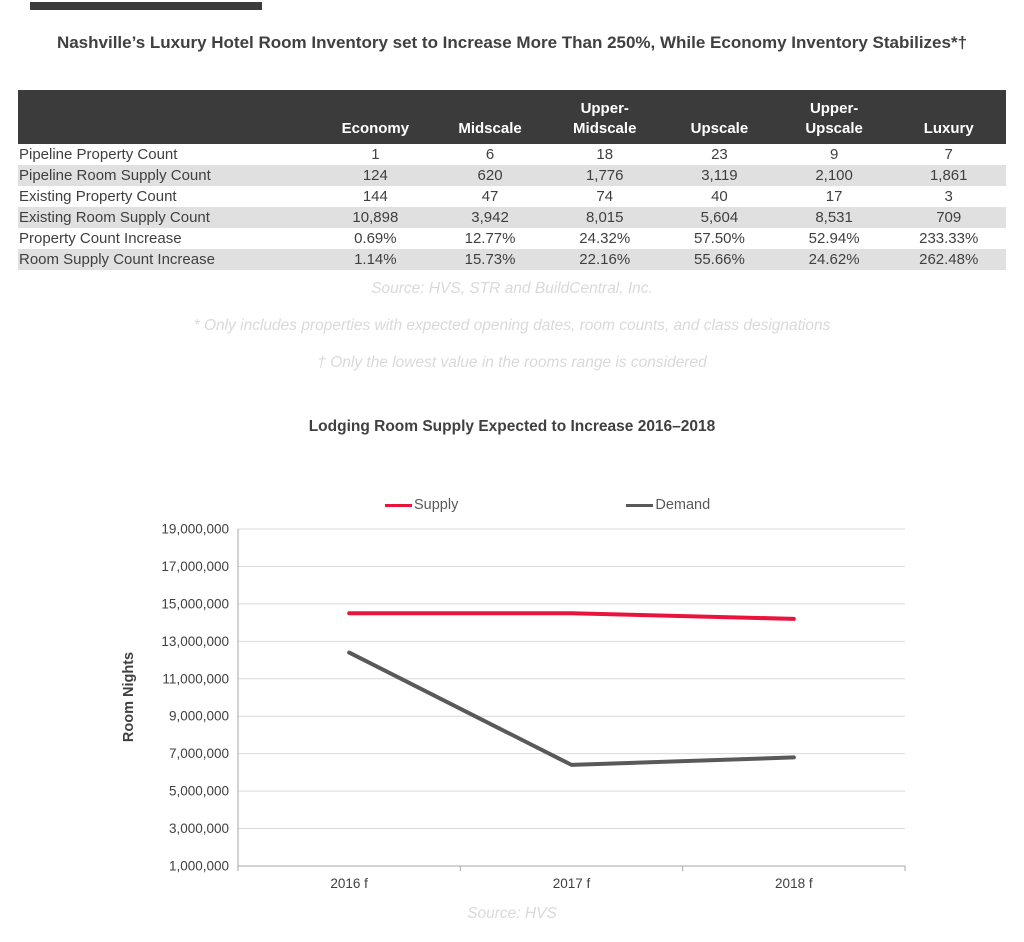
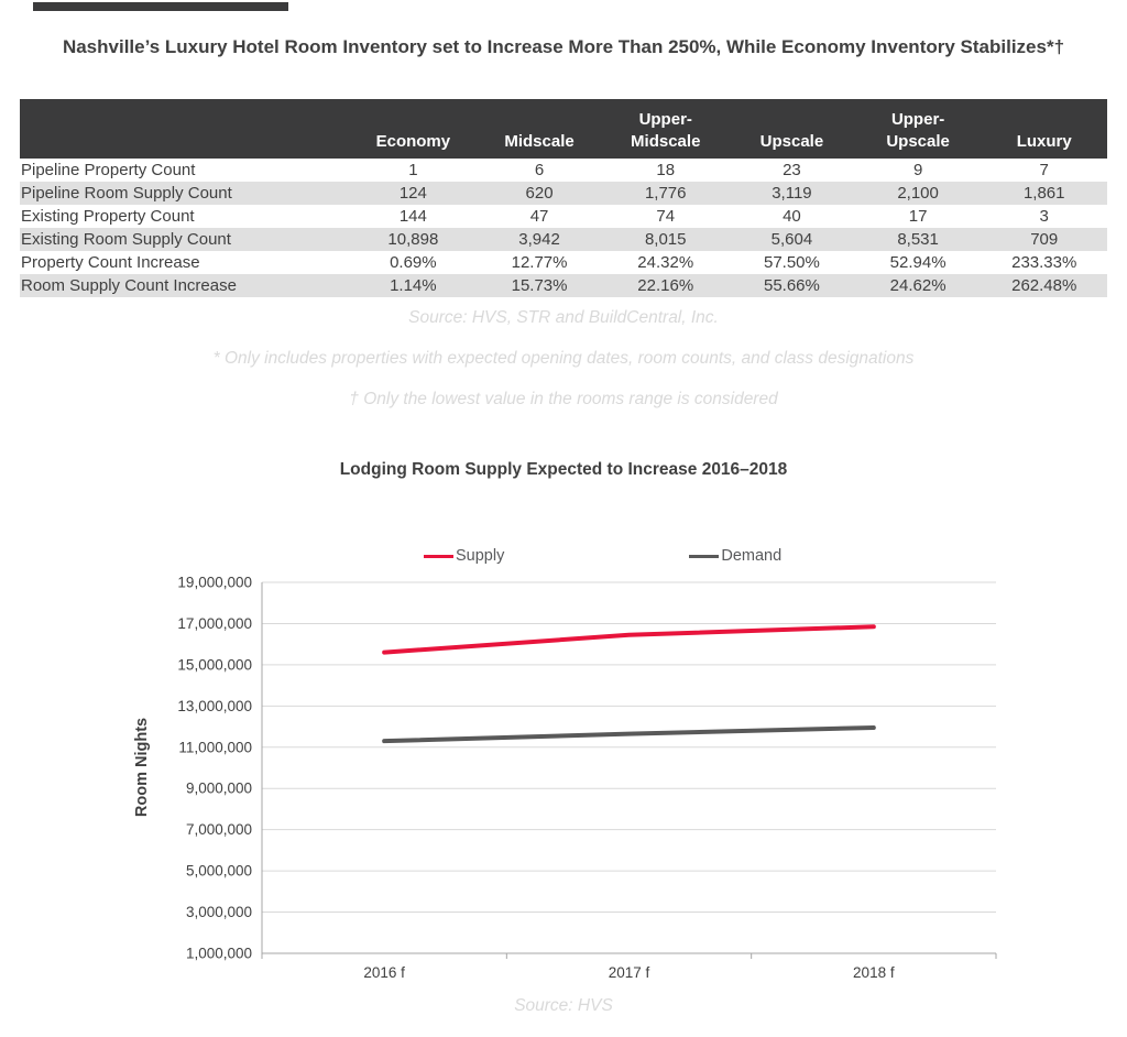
Supply/2016 f: 14500000 -> 15600000
Demand/2016 f: 12400000 -> 11300000
Supply/2017 f: 14500000 -> 16400000
Demand/2017 f: 6400000 -> 11600000
Supply/2018 f: 14200000 -> 16800000
Demand/2018 f: 6800000 -> 12000000
